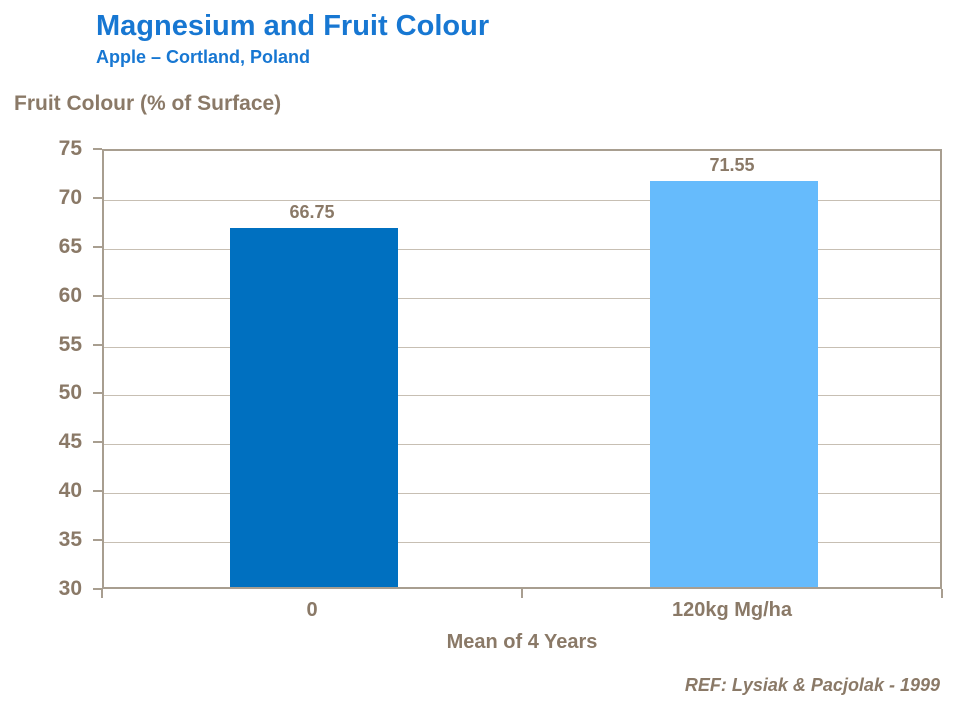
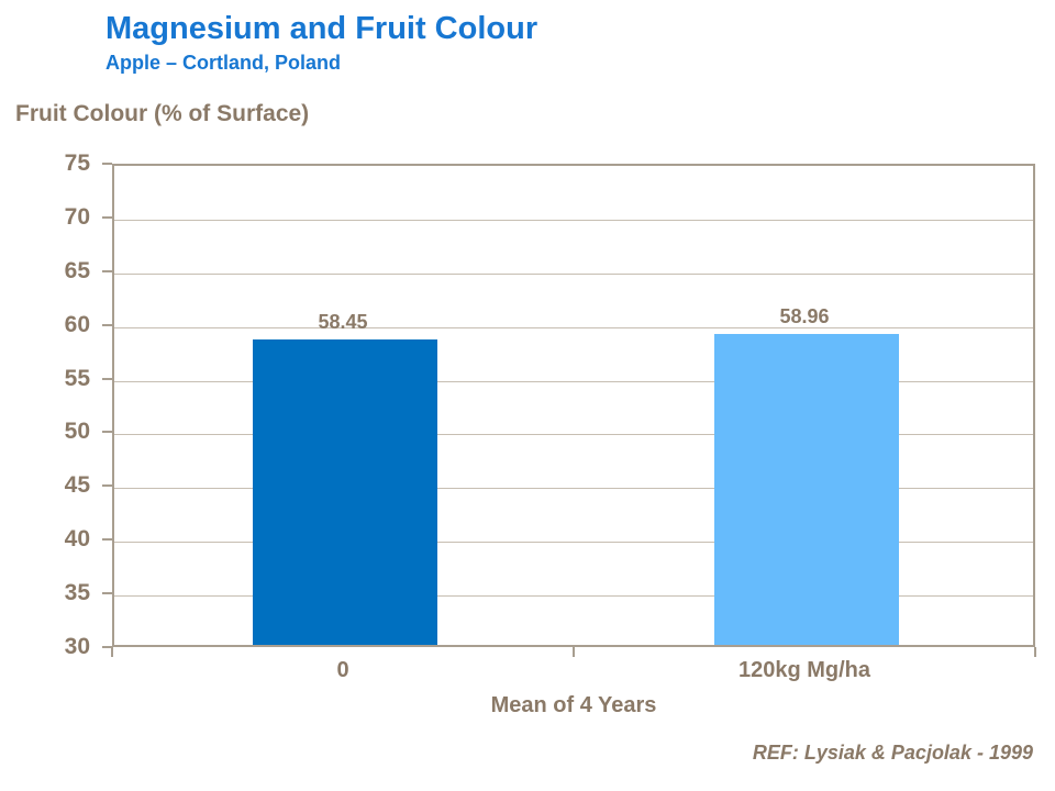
0: 66.75 -> 58.45
120kg Mg/ha: 71.55 -> 58.96
